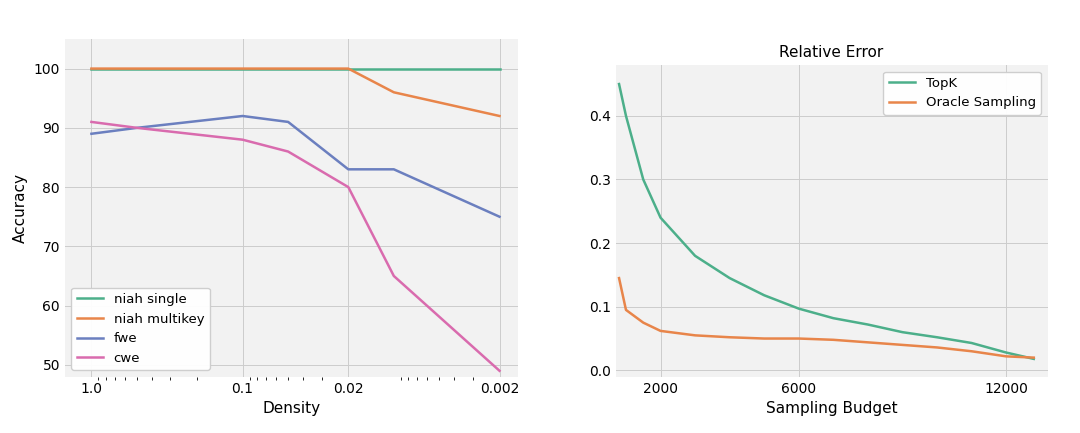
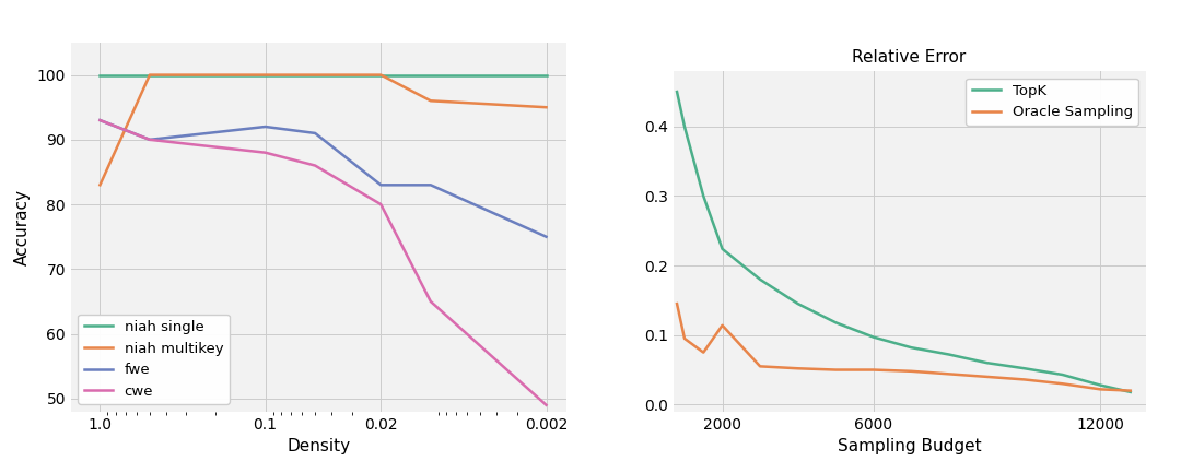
niah multikey/1.0: 100 -> 83
fwe/1.0: 89 -> 93
cwe/1.0: 91 -> 93
niah multikey/0.002: 92 -> 95
Relative Error/TopK/2000: 0.240 -> 0.224
Relative Error/Oracle Sampling/2000: 0.062 -> 0.114
